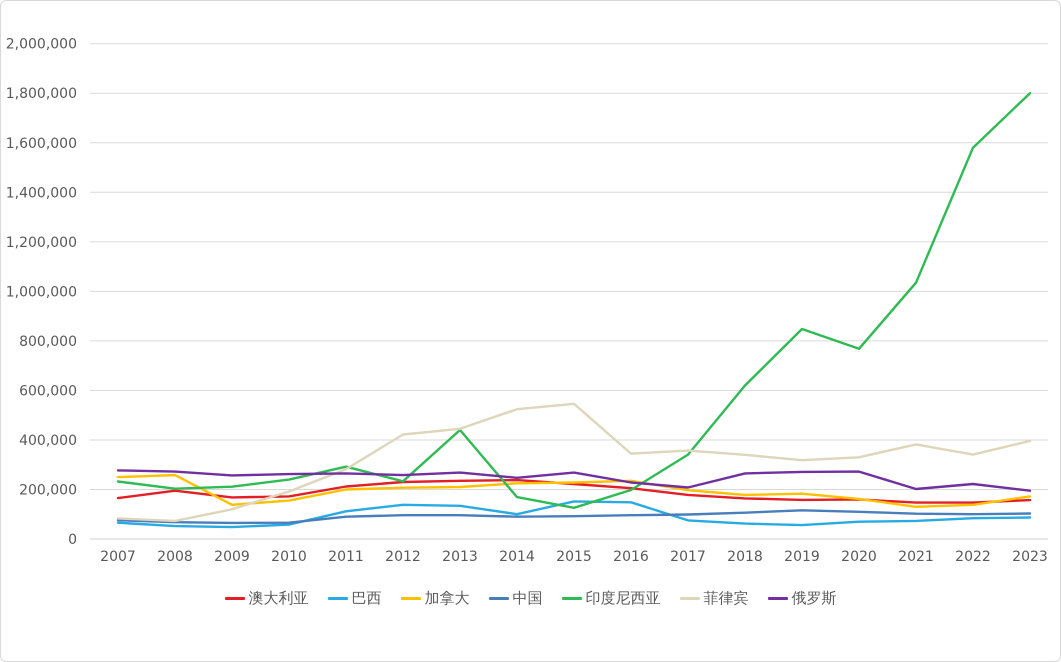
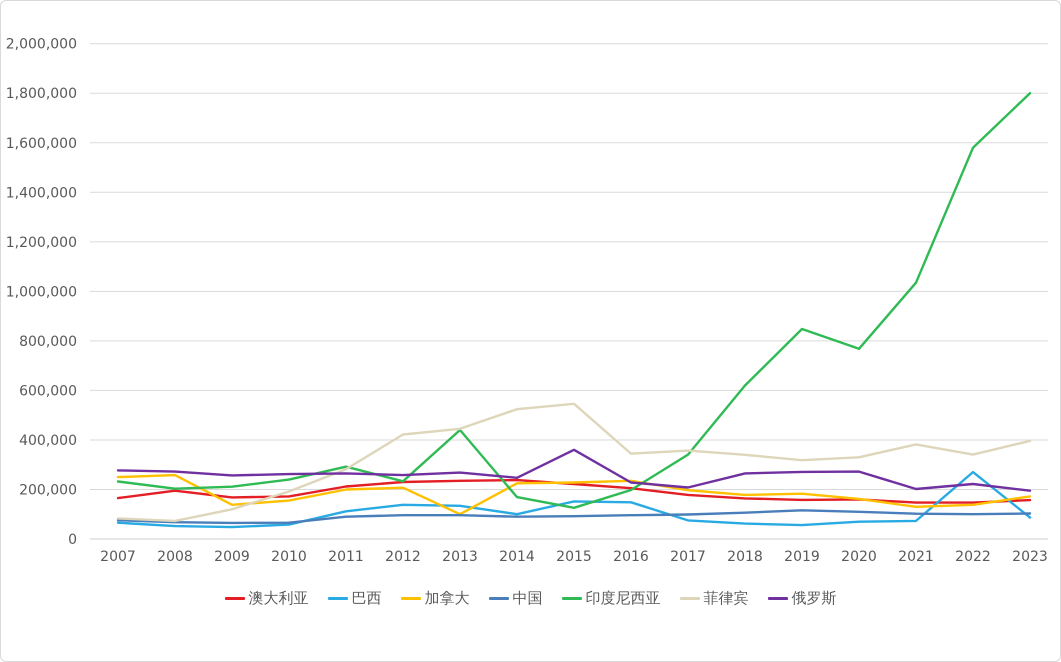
加拿大/2013: 210000 -> 100000
俄罗斯/2015: 270000 -> 360000
巴西/2022: 80000 -> 270000
